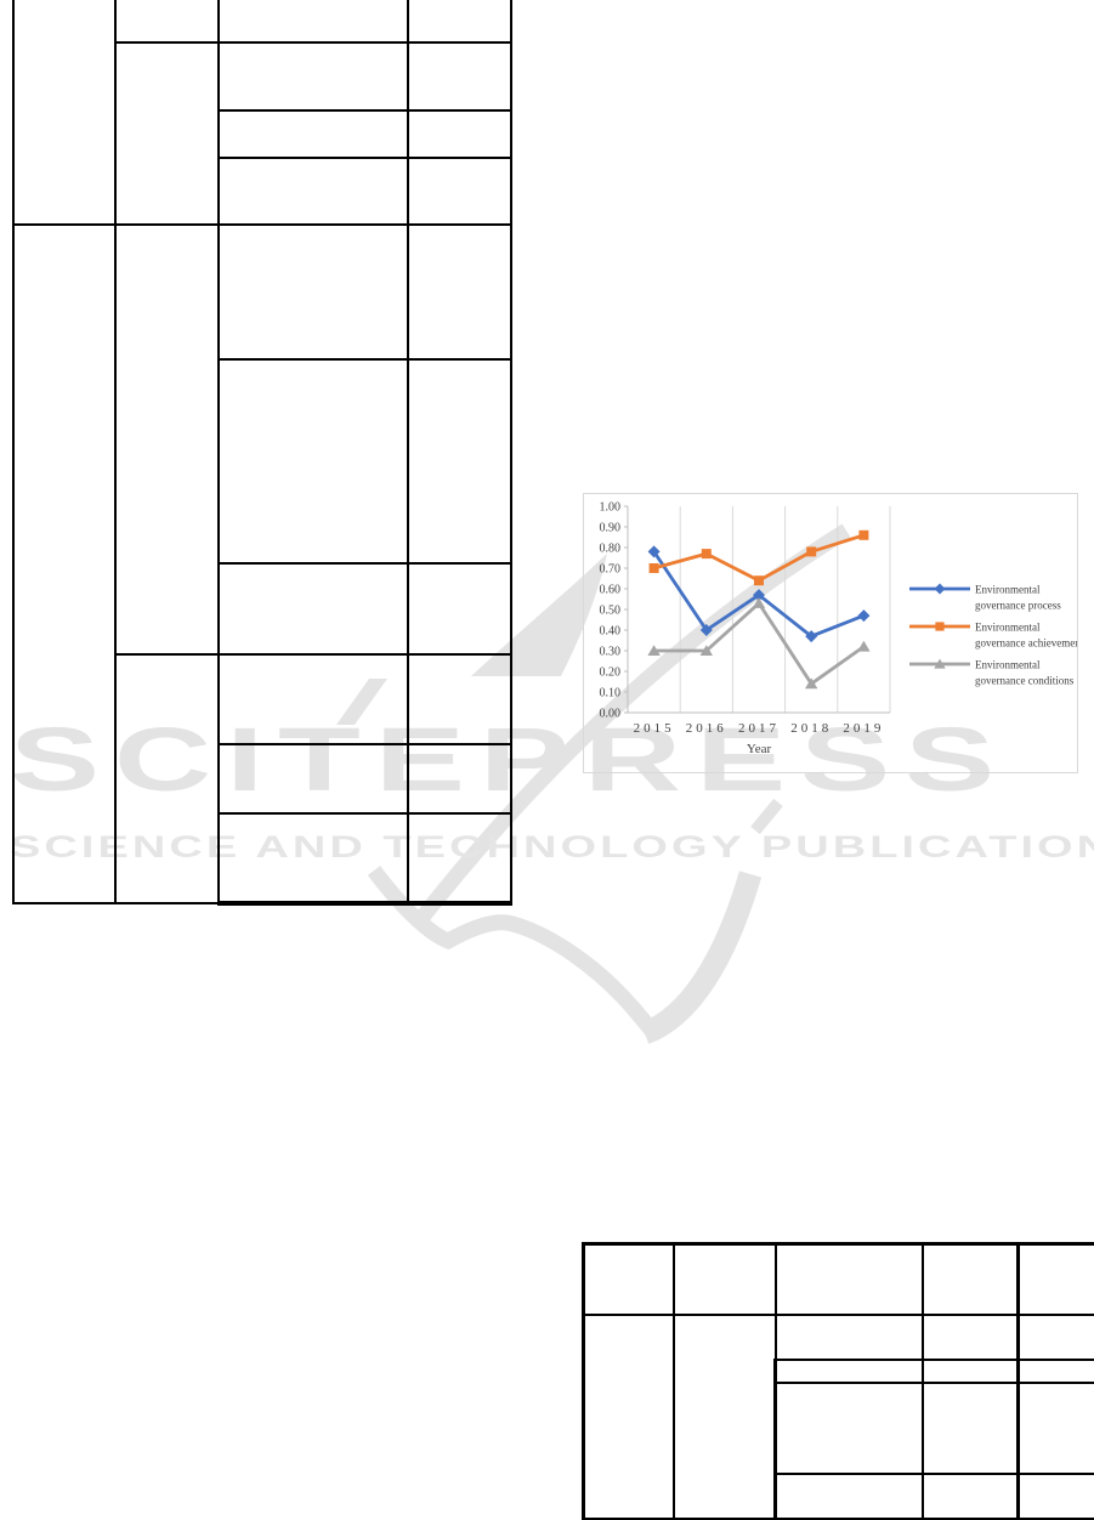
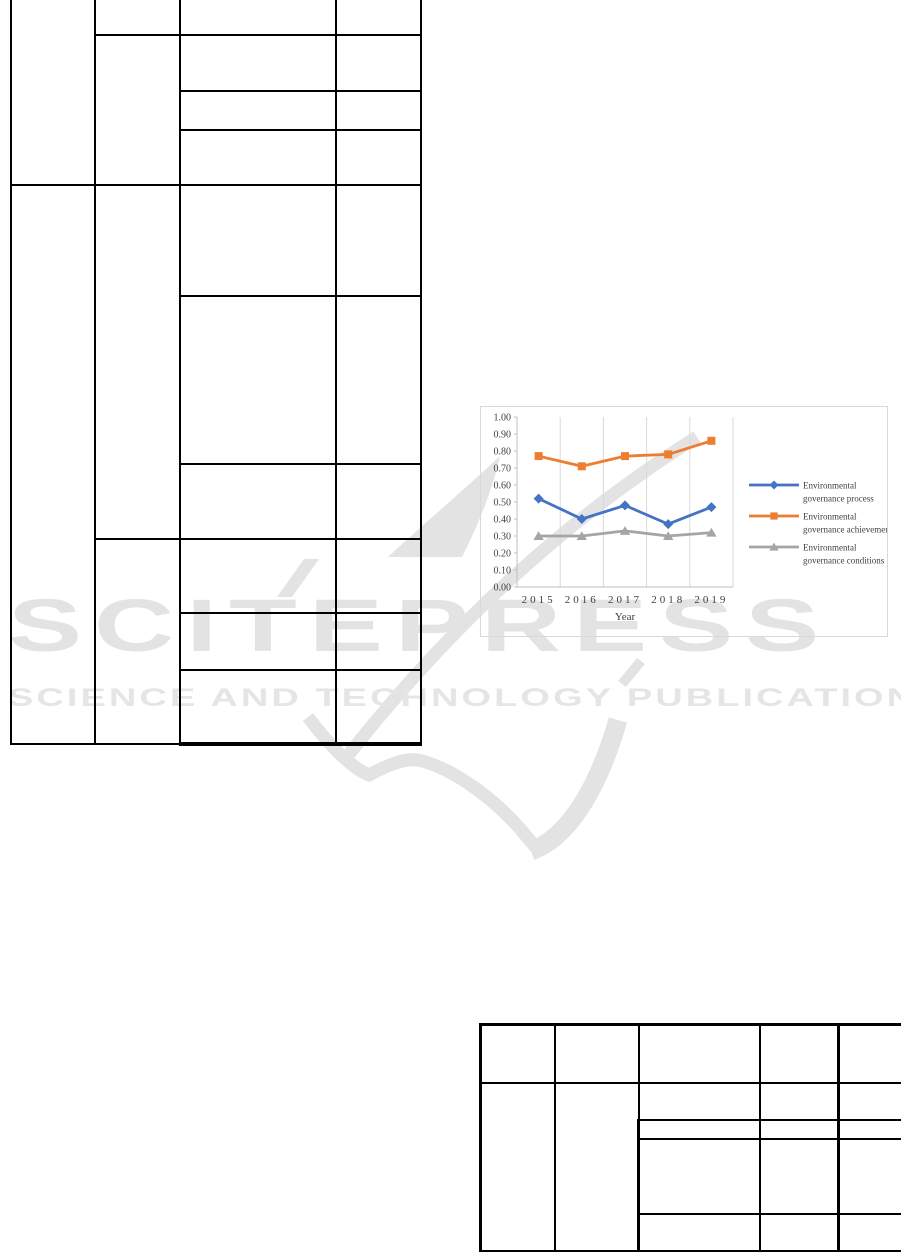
Environmental governance process/2015: 0.78 -> 0.52
Environmental governance achievements/2015: 0.70 -> 0.77
Environmental governance achievements/2016: 0.77 -> 0.71
Environmental governance process/2017: 0.57 -> 0.48
Environmental governance achievements/2017: 0.64 -> 0.77
Environmental governance conditions/2017: 0.53 -> 0.33
Environmental governance conditions/2018: 0.14 -> 0.30
